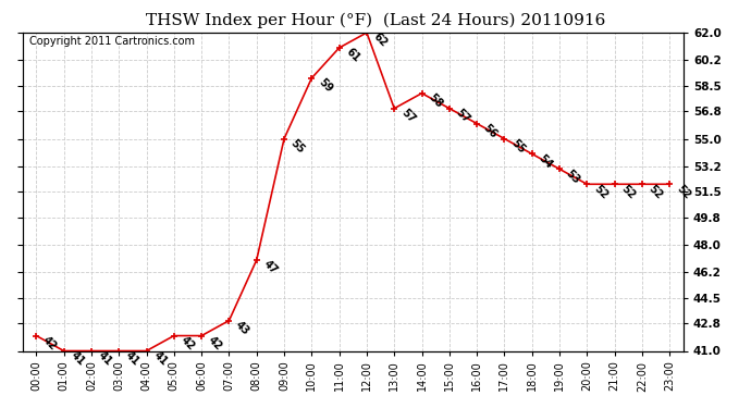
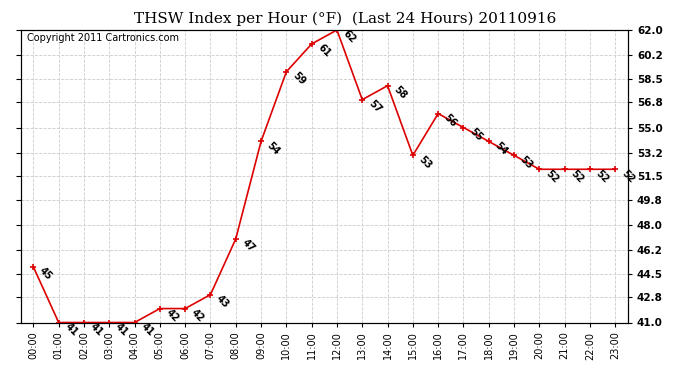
00:00: 42 -> 45
09:00: 55 -> 54
15:00: 57 -> 53
